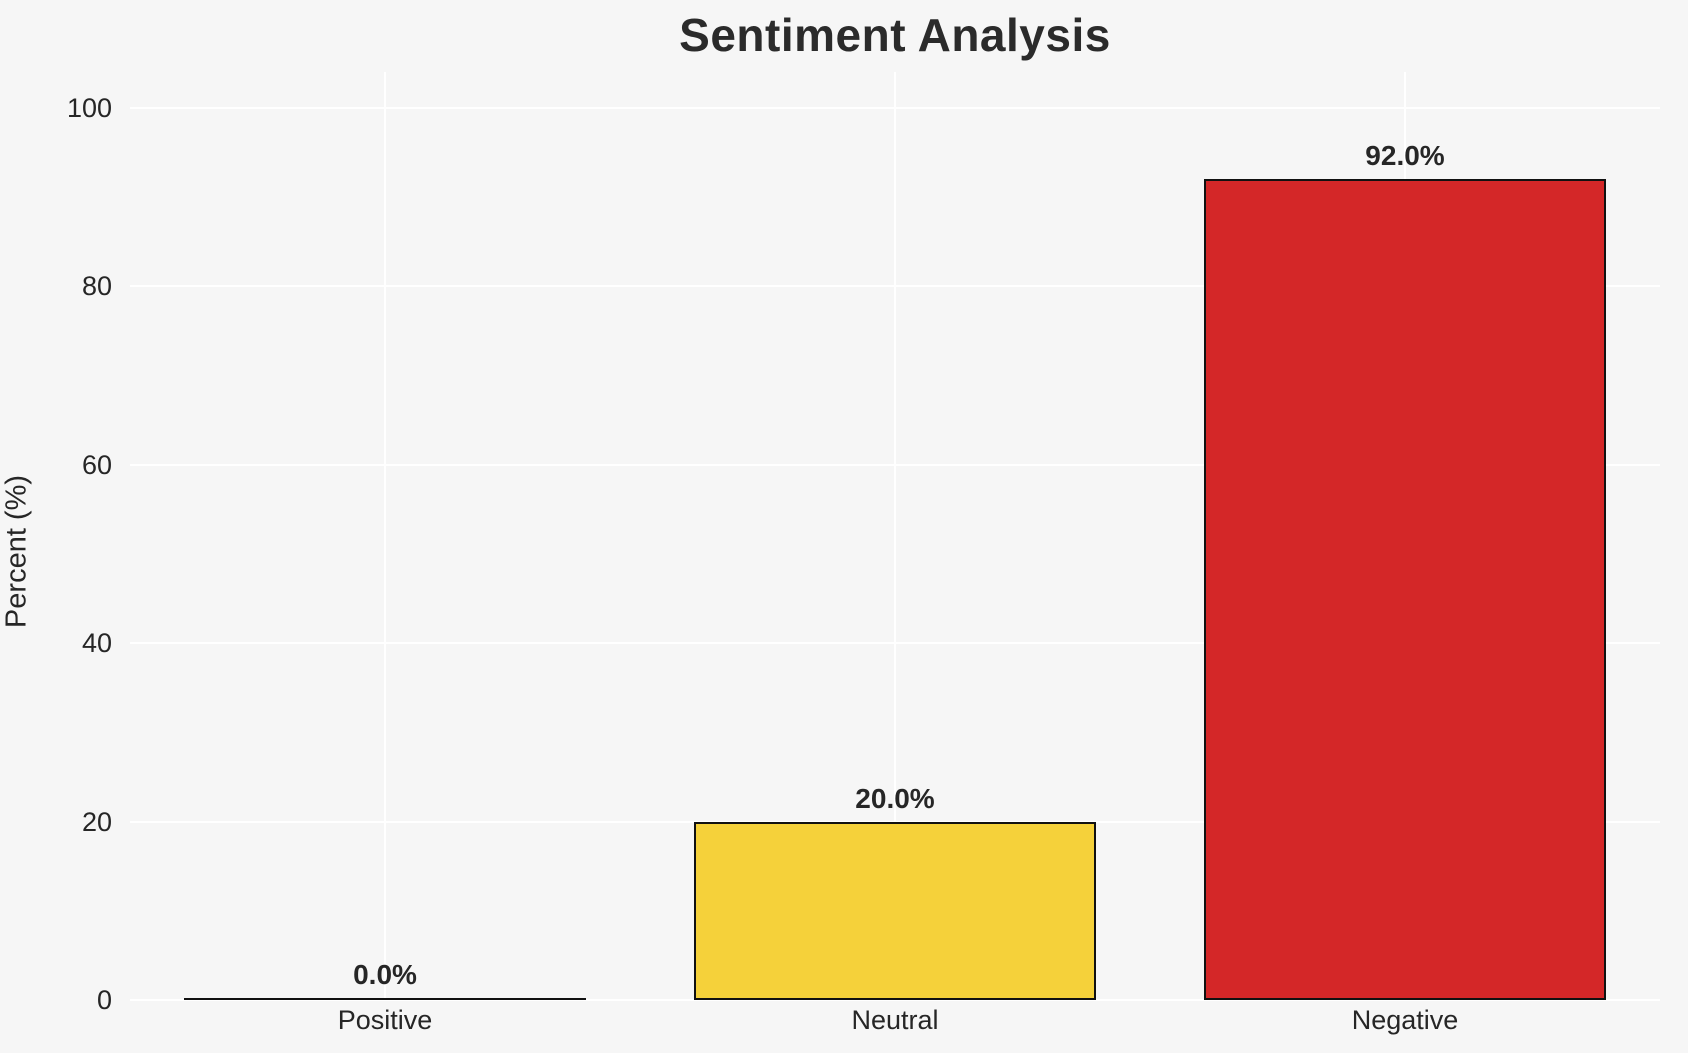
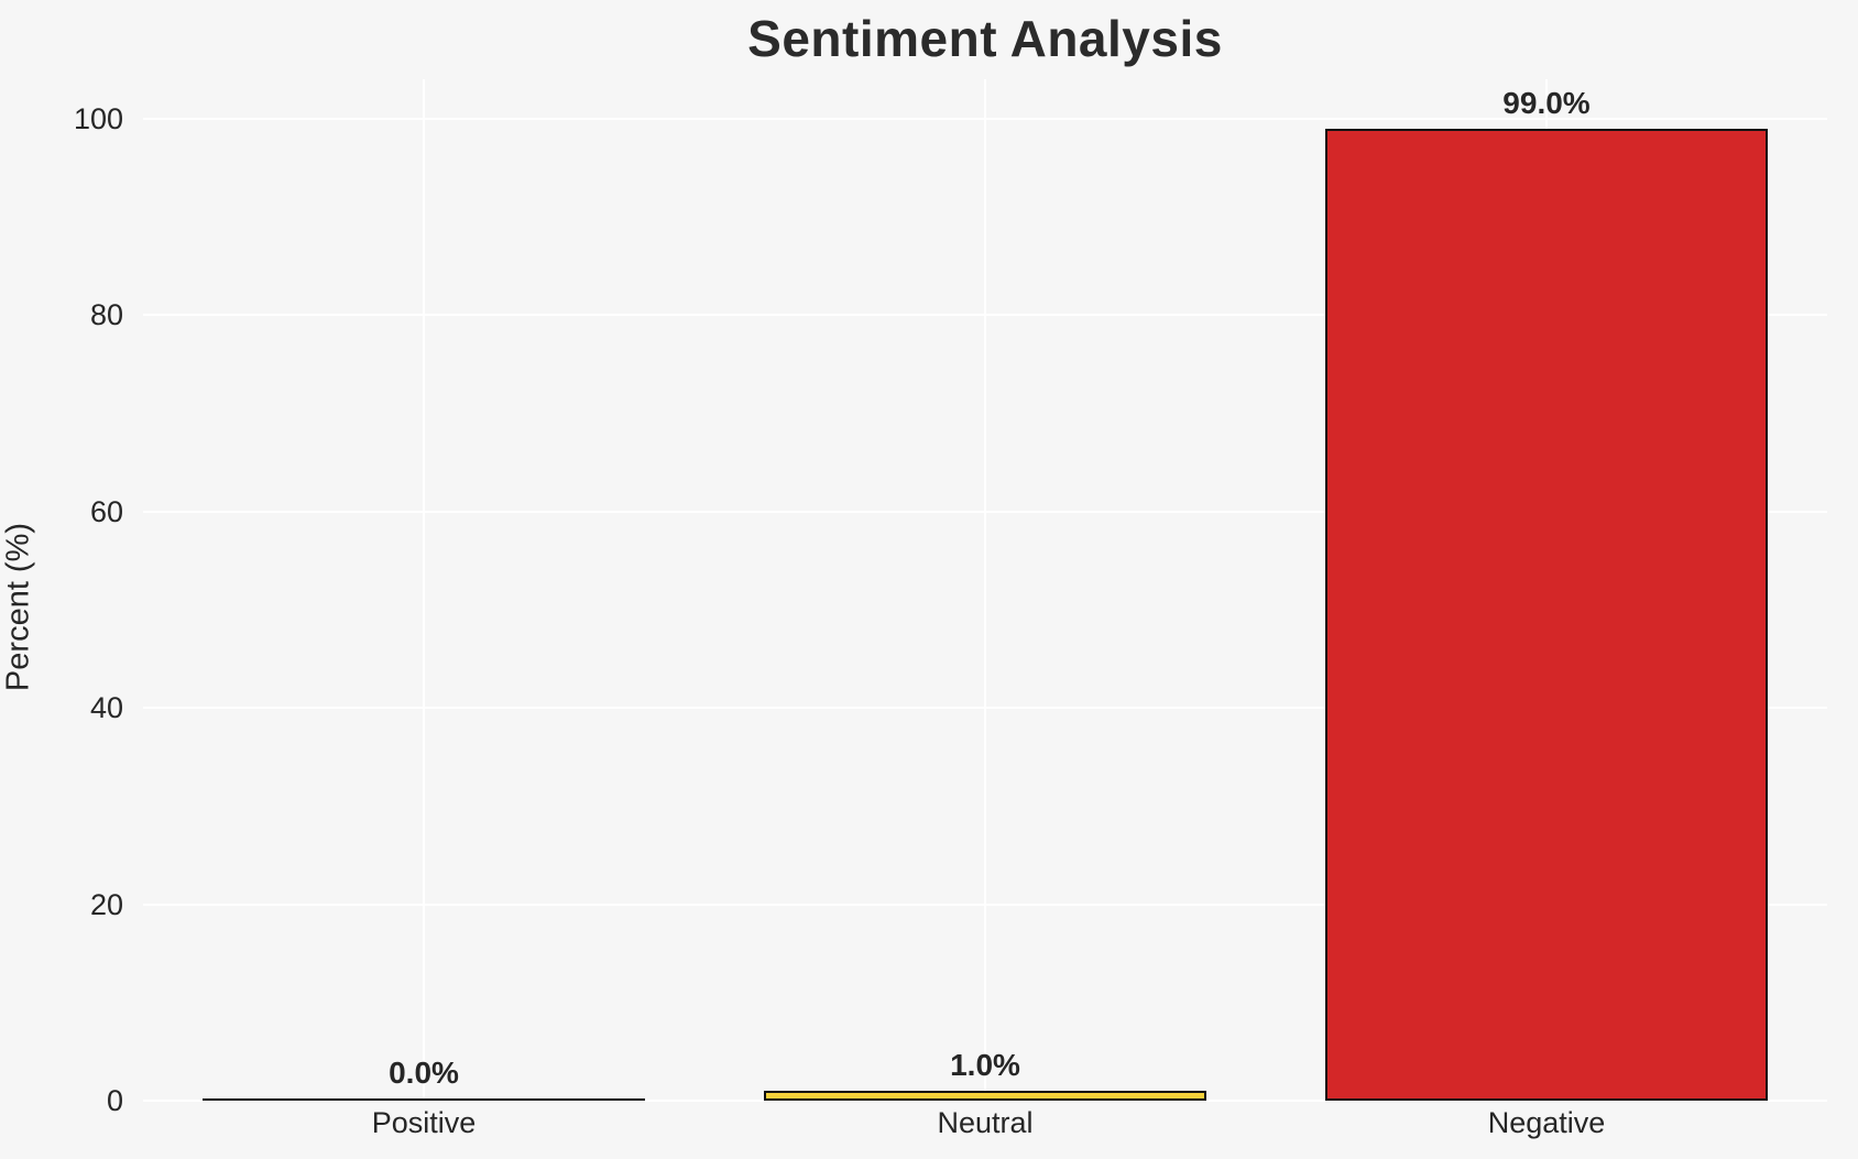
Neutral: 20.0% -> 1.0%
Negative: 92.0% -> 99.0%
